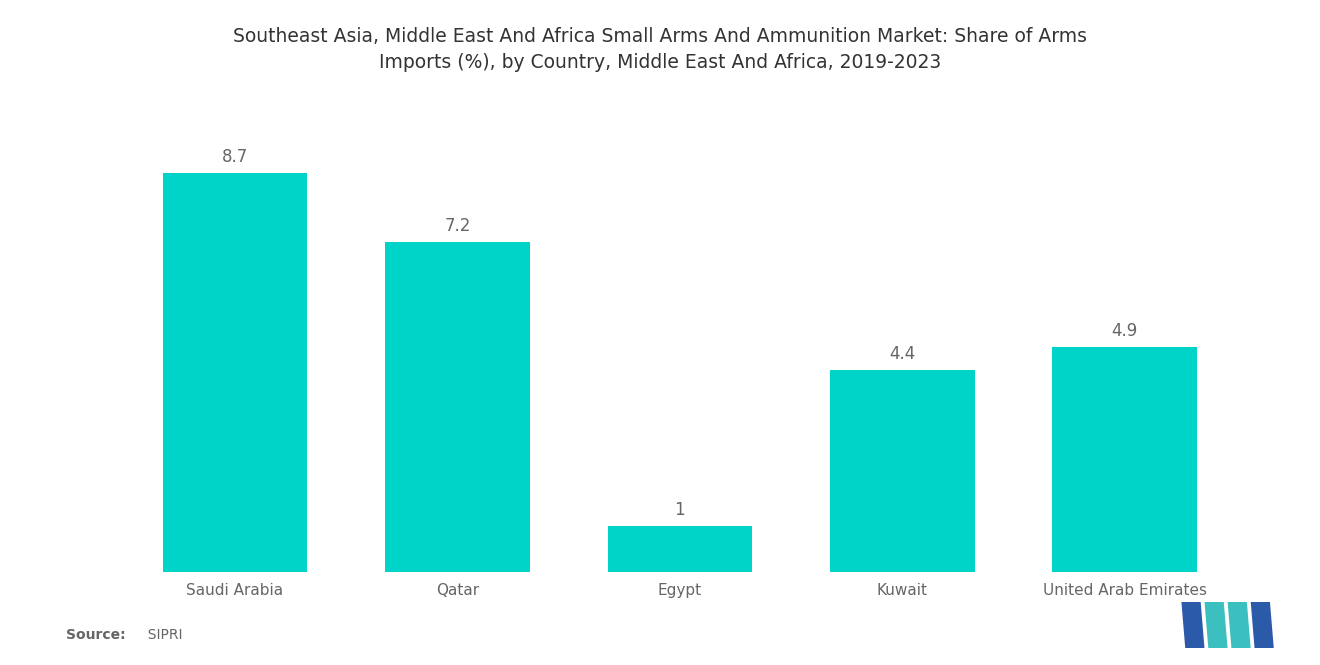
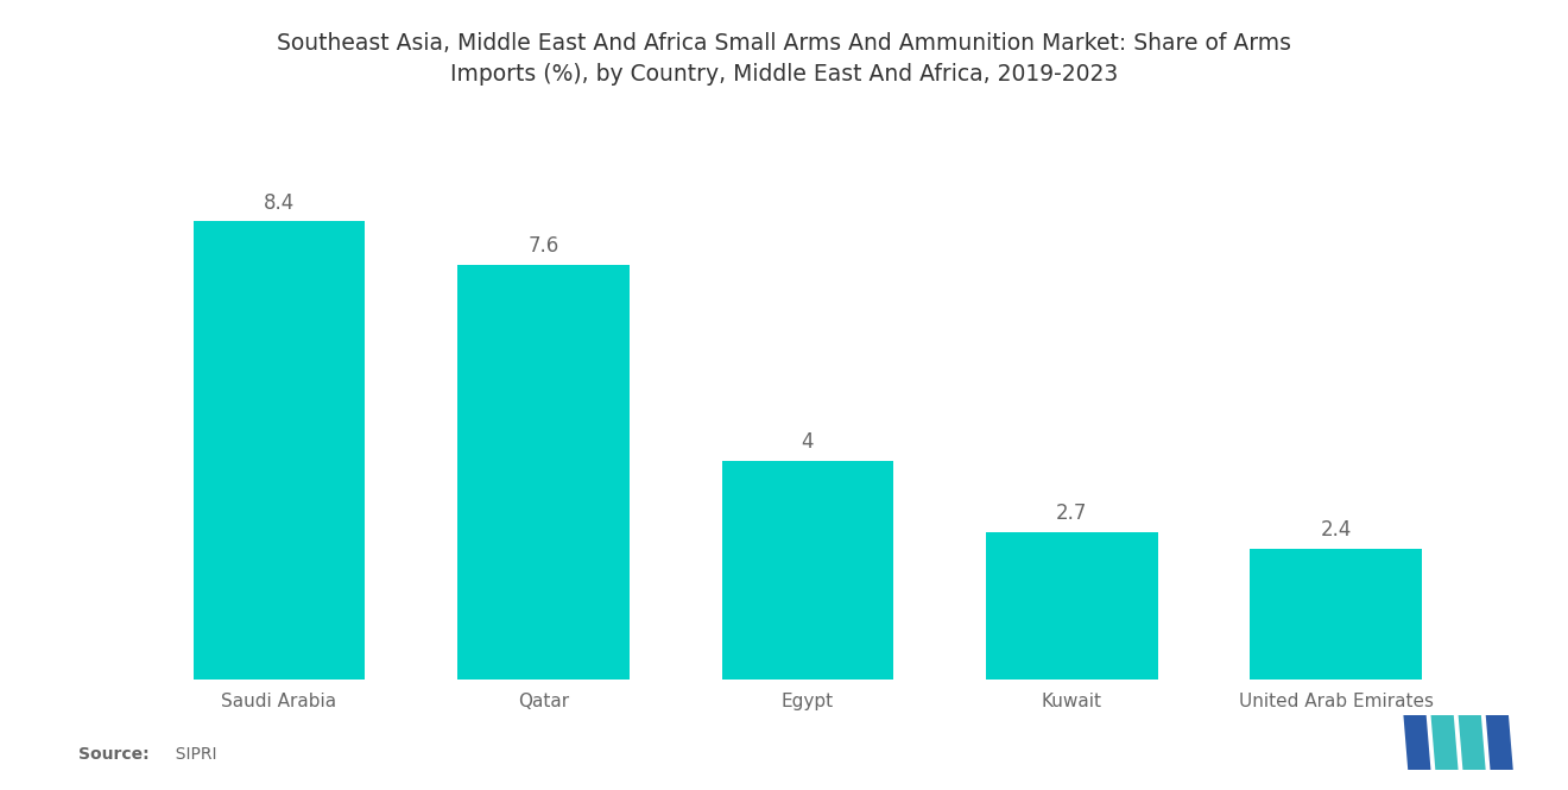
Saudi Arabia: 8.7 -> 8.4
Qatar: 7.2 -> 7.6
Egypt: 1 -> 4
Kuwait: 4.4 -> 2.7
United Arab Emirates: 4.9 -> 2.4
